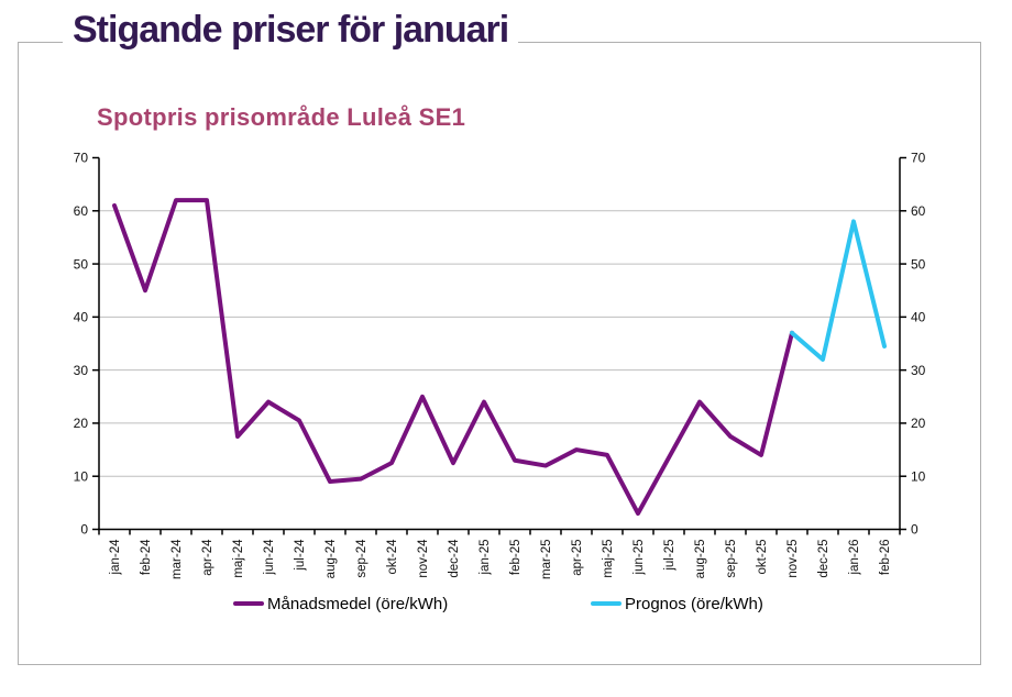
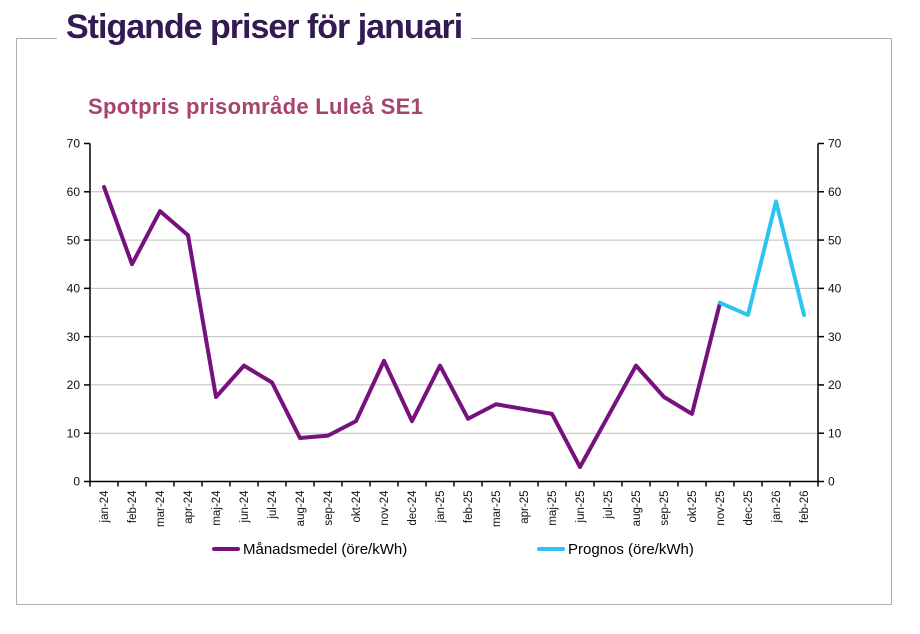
Månadsmedel (öre/kWh)/mar-24: 62 -> 56
Månadsmedel (öre/kWh)/apr-24: 62 -> 51
Månadsmedel (öre/kWh)/mar-25: 12 -> 16
Prognos (öre/kWh)/dec-25: 32 -> 34
